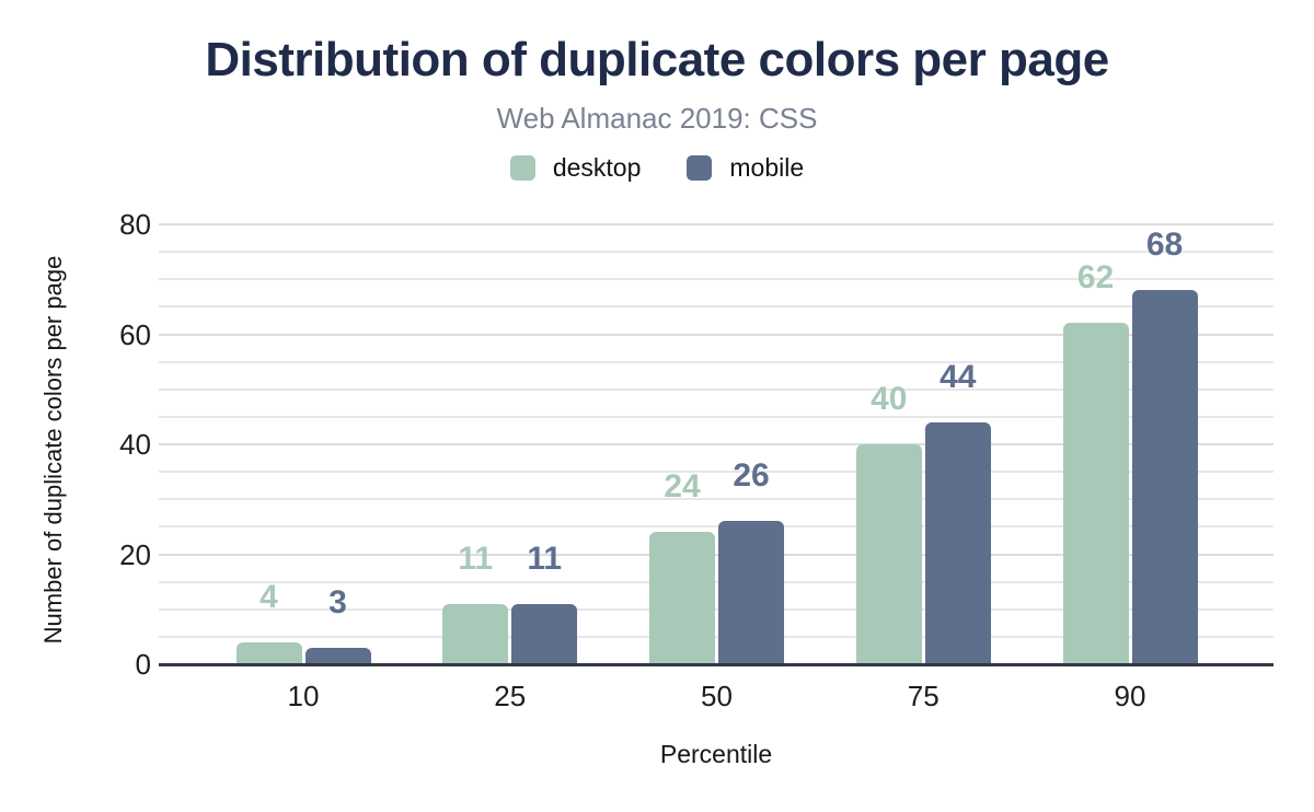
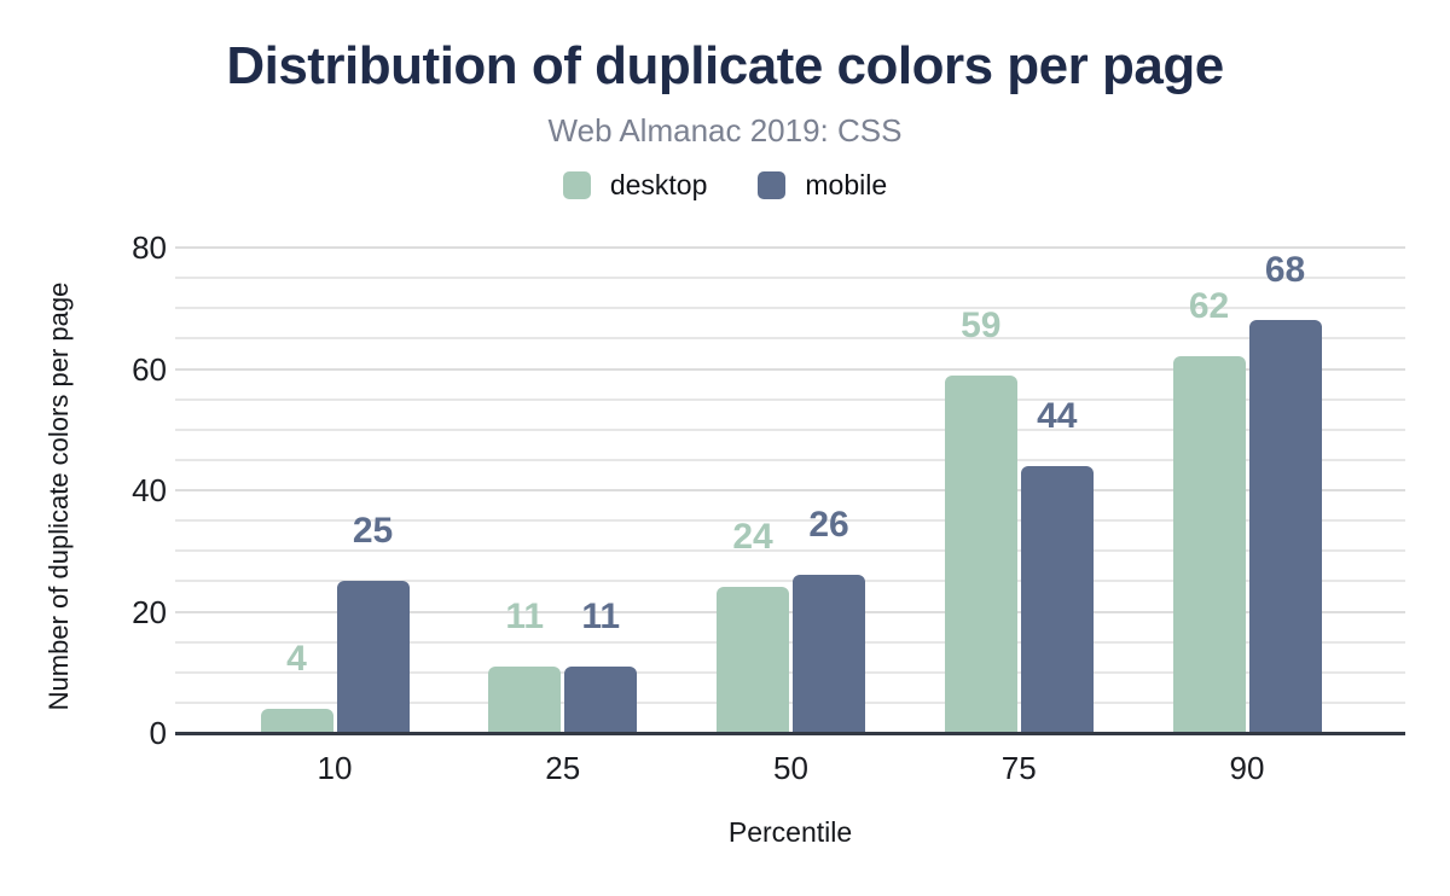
mobile/10: 3 -> 25
desktop/75: 40 -> 59
